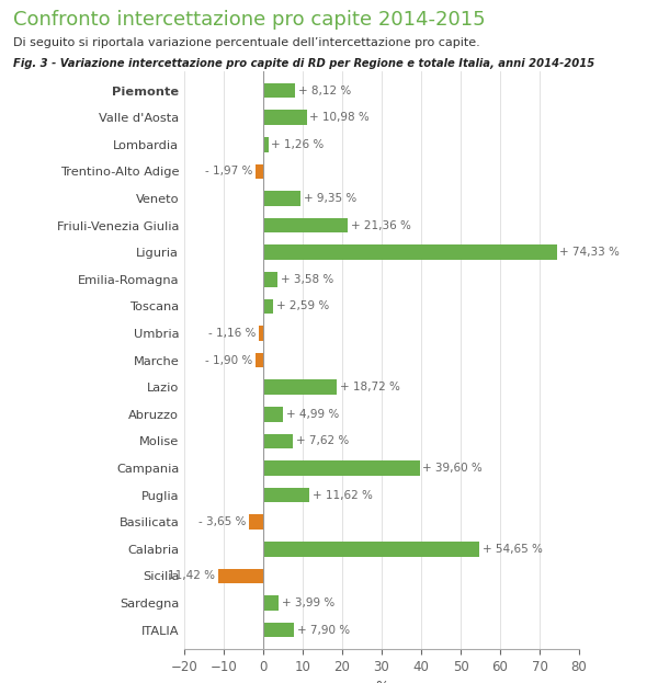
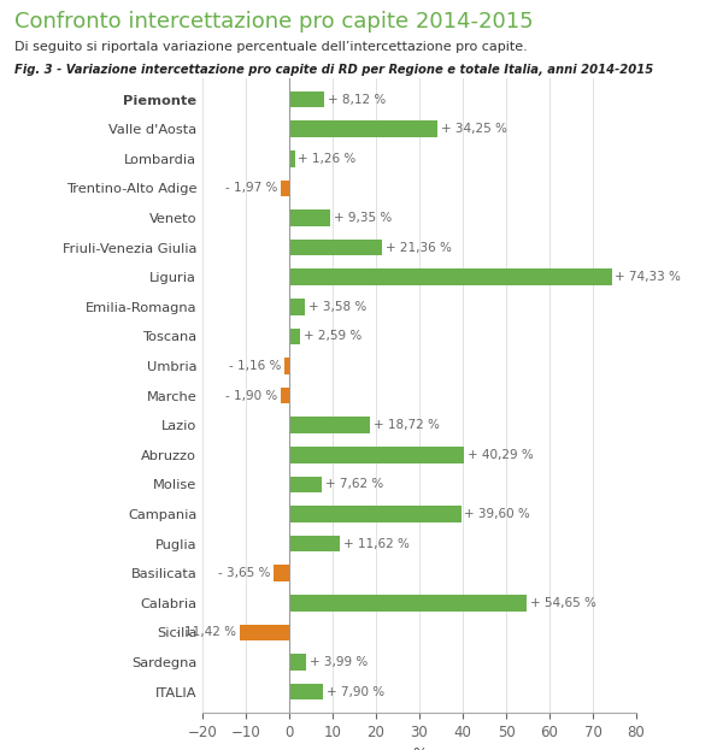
Valle d'Aosta: 10,98 -> 34,25
Abruzzo: 4,99 -> 40,29
